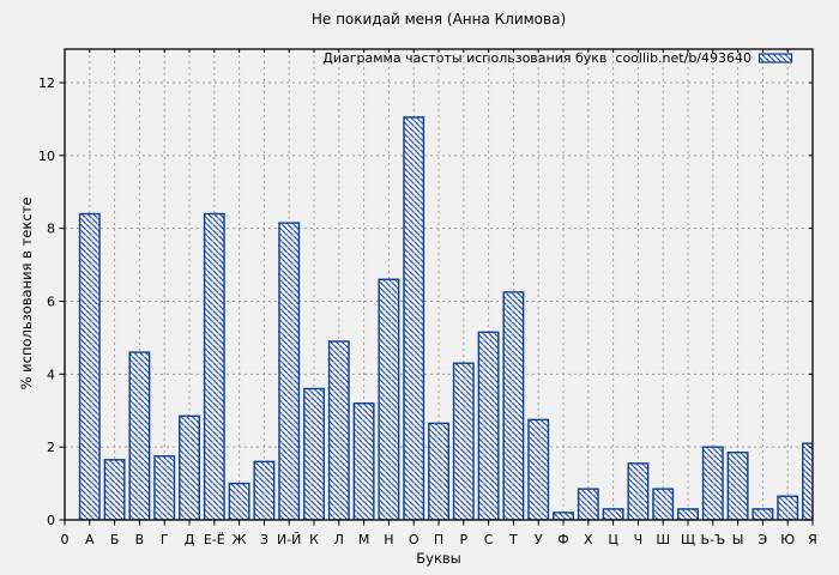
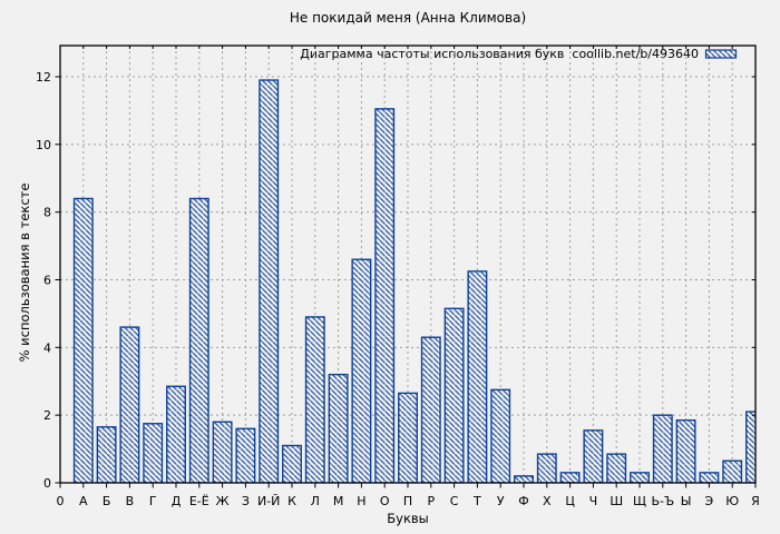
Ж: 1.0 -> 1.8
И-Й: 8.2 -> 11.9
К: 3.6 -> 1.1
